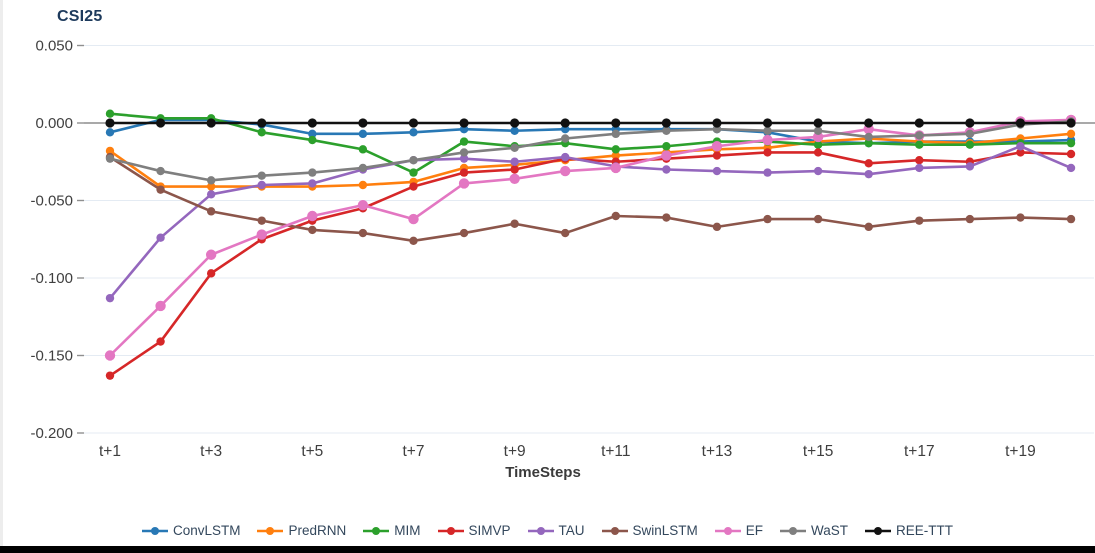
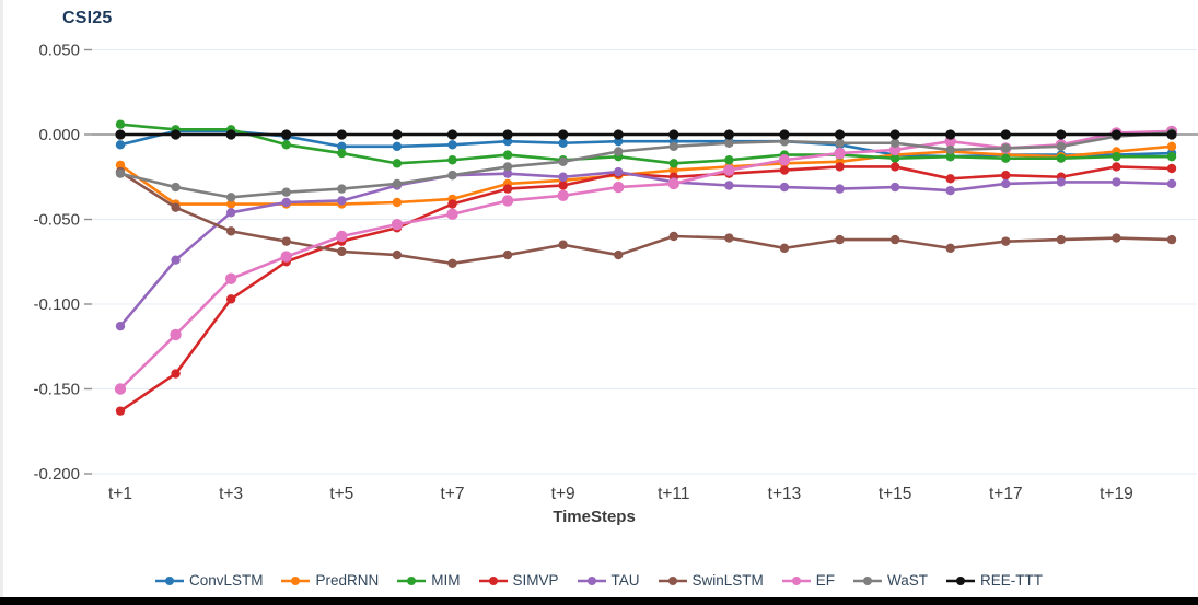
MIM/t+7: -0.032 -> -0.015
EF/t+7: -0.062 -> -0.047
TAU/t+19: -0.015 -> -0.028
